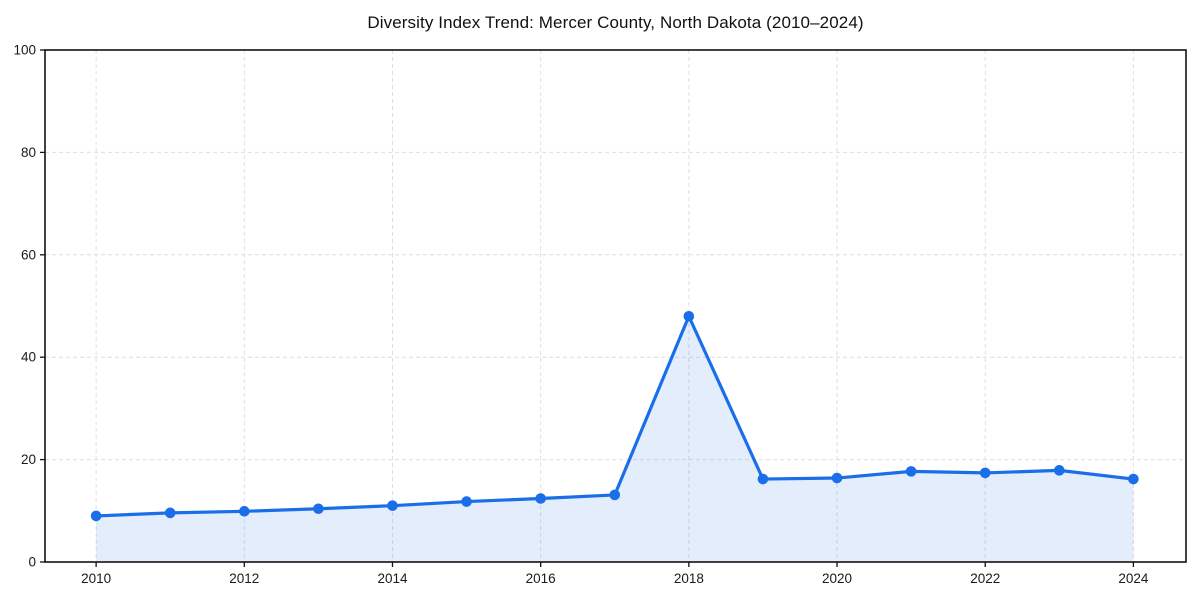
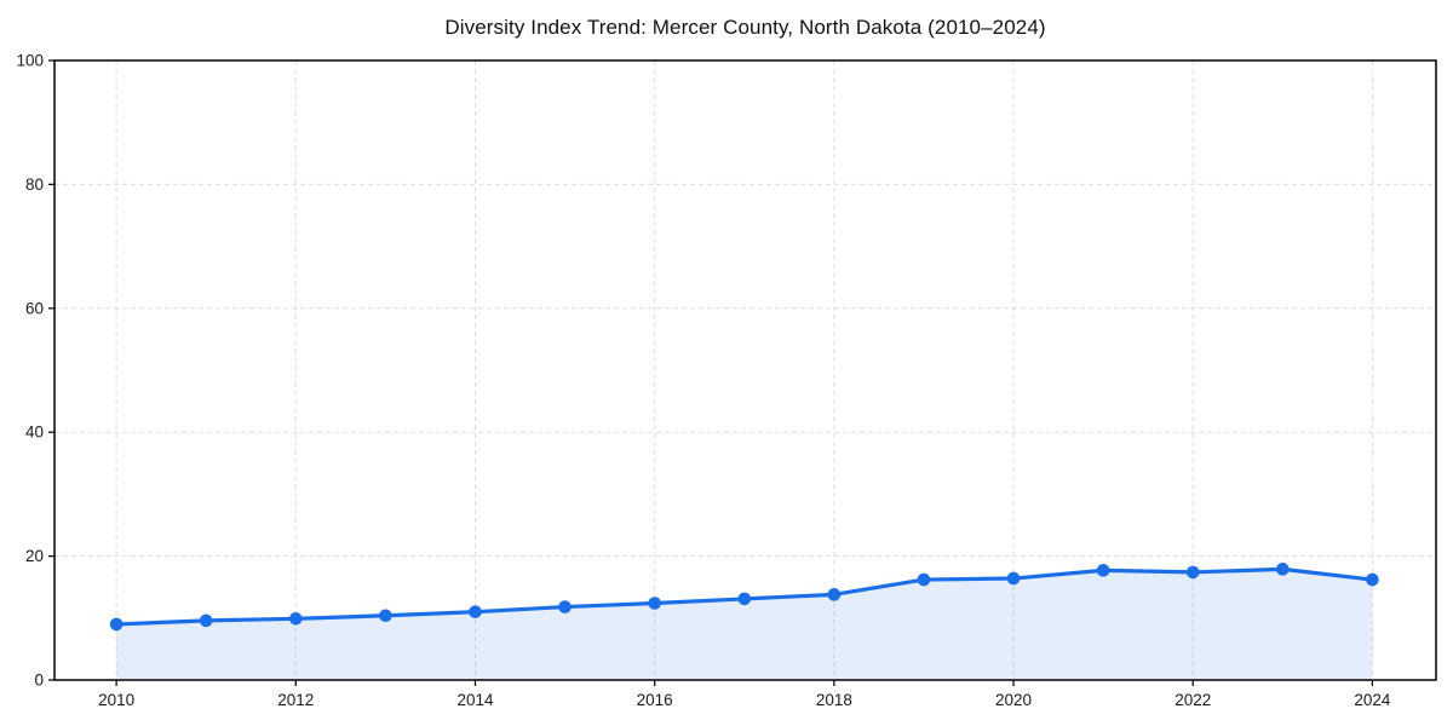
2018: 48 -> 14
